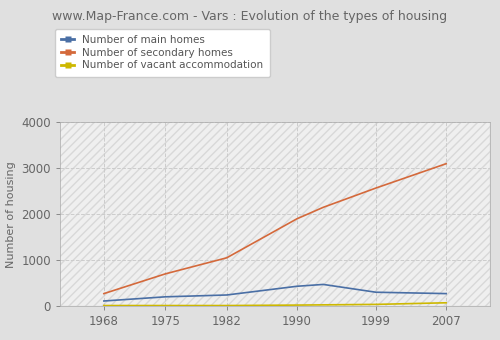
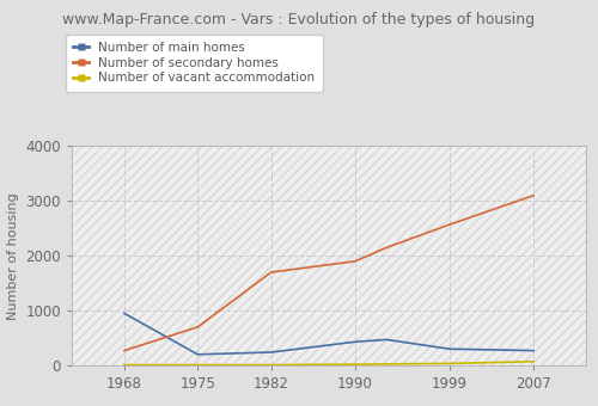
Number of main homes/1968: 110 -> 950
Number of secondary homes/1982: 1050 -> 1700
